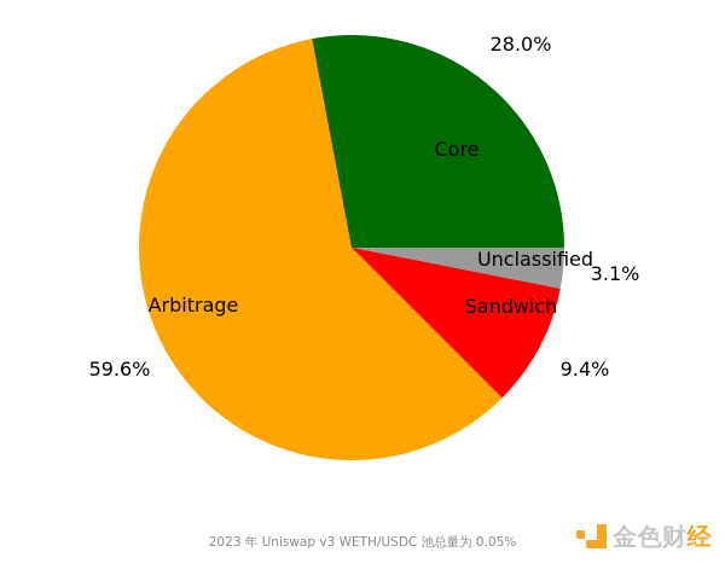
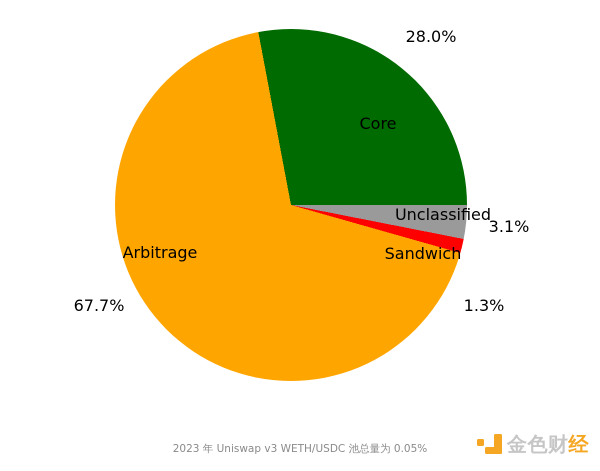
Sandwich: 9.4% -> 1.3%
Arbitrage: 59.6% -> 67.7%
